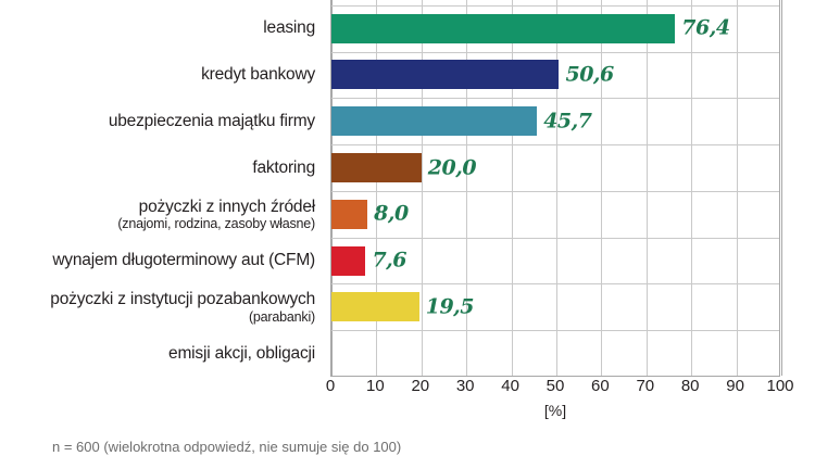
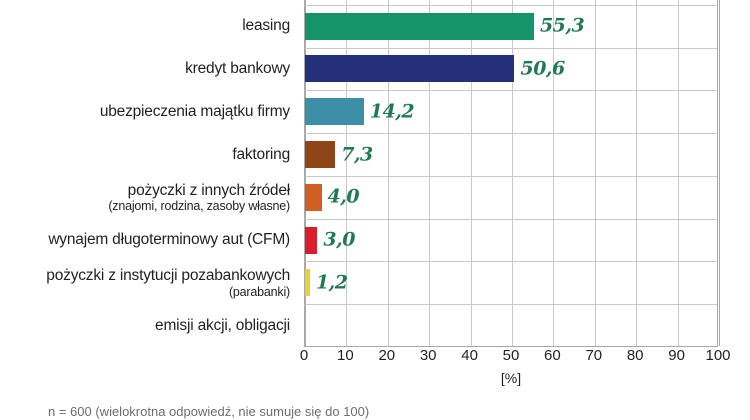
leasing: 76,4 -> 55,3
ubezpieczenia majątku firmy: 45,7 -> 14,2
faktoring: 20,0 -> 7,3
pożyczki z innych źródeł: 8,0 -> 4,0
wynajem długoterminowy aut (CFM): 7,6 -> 3,0
pożyczki z instytucji pozabankowych: 19,5 -> 1,2
